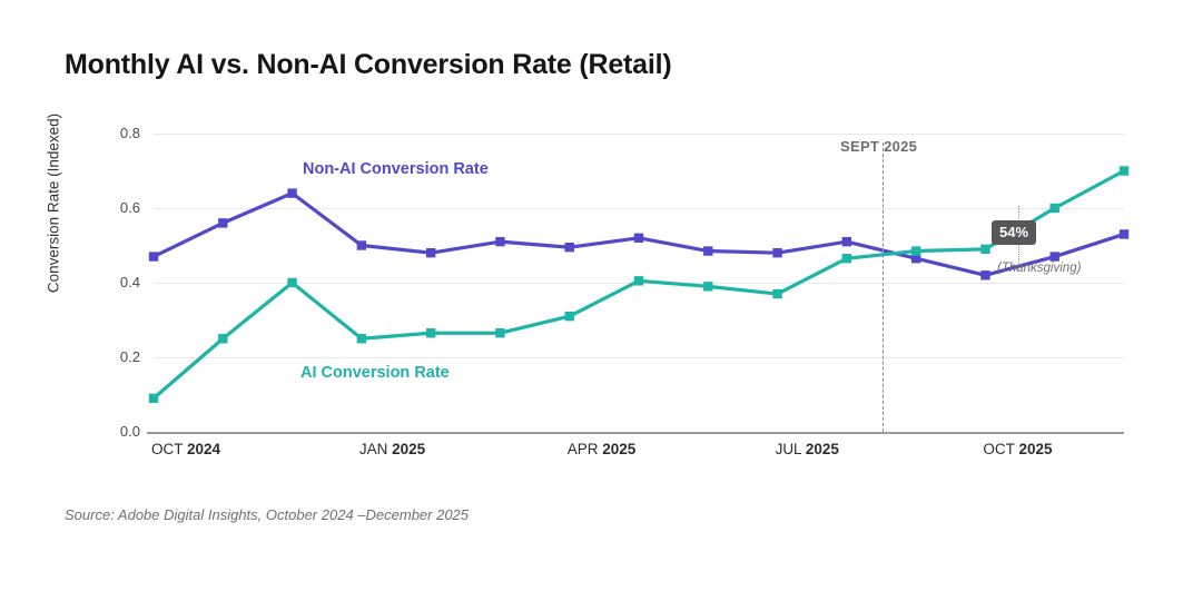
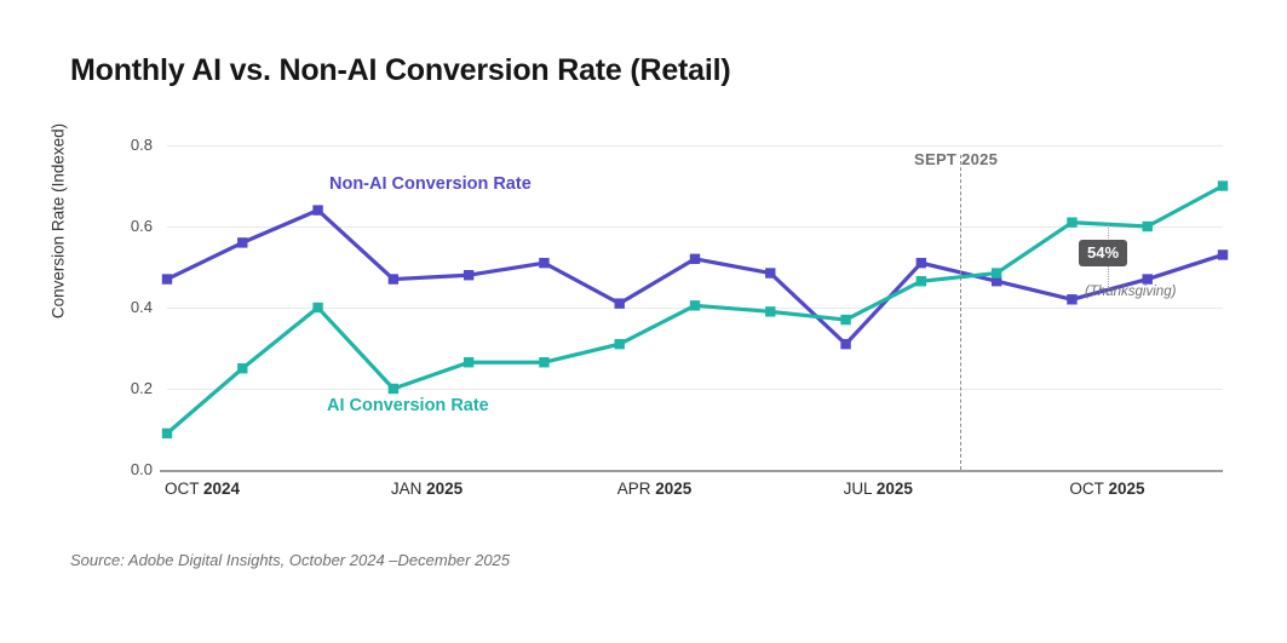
Non-AI Conversion Rate/JAN 2025: 0.50 -> 0.47
AI Conversion Rate/JAN 2025: 0.25 -> 0.20
Non-AI Conversion Rate/APR 2025: 0.49 -> 0.41
Non-AI Conversion Rate/JUL 2025: 0.48 -> 0.31
AI Conversion Rate/OCT 2025: 0.49 -> 0.61
